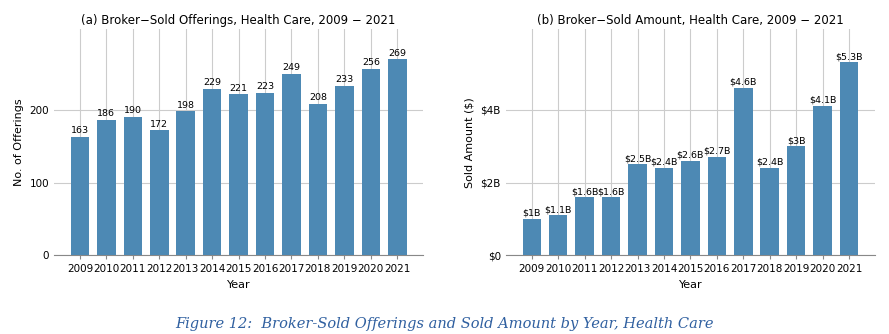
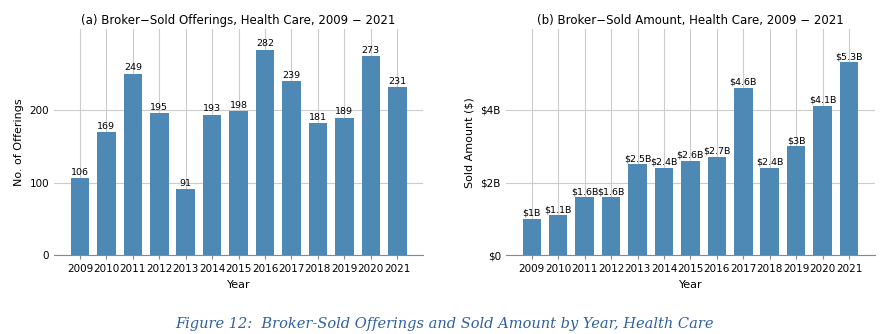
(a) Broker−Sold Offerings, Health Care, 2009 − 2021/2009: 163 -> 106
(a) Broker−Sold Offerings, Health Care, 2009 − 2021/2010: 186 -> 169
(a) Broker−Sold Offerings, Health Care, 2009 − 2021/2011: 190 -> 249
(a) Broker−Sold Offerings, Health Care, 2009 − 2021/2012: 172 -> 195
(a) Broker−Sold Offerings, Health Care, 2009 − 2021/2013: 198 -> 91
(a) Broker−Sold Offerings, Health Care, 2009 − 2021/2014: 229 -> 193
(a) Broker−Sold Offerings, Health Care, 2009 − 2021/2015: 221 -> 198
(a) Broker−Sold Offerings, Health Care, 2009 − 2021/2016: 223 -> 282
(a) Broker−Sold Offerings, Health Care, 2009 − 2021/2017: 249 -> 239
(a) Broker−Sold Offerings, Health Care, 2009 − 2021/2018: 208 -> 181
(a) Broker−Sold Offerings, Health Care, 2009 − 2021/2019: 233 -> 189
(a) Broker−Sold Offerings, Health Care, 2009 − 2021/2020: 256 -> 273
(a) Broker−Sold Offerings, Health Care, 2009 − 2021/2021: 269 -> 231
